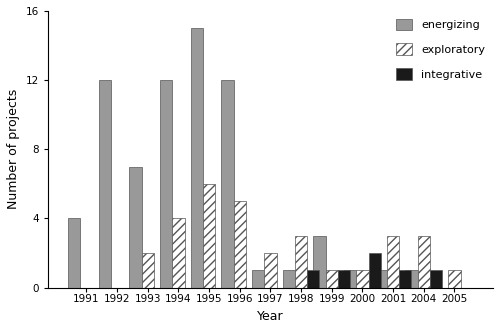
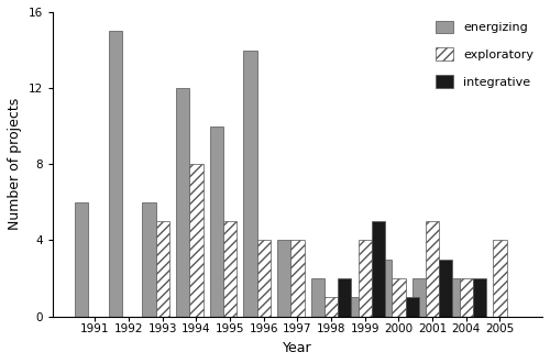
energizing/1991: 4 -> 6
energizing/1992: 12 -> 15
energizing/1993: 7 -> 6
exploratory/1993: 2 -> 5
exploratory/1994: 4 -> 8
energizing/1995: 15 -> 10
exploratory/1995: 6 -> 5
energizing/1996: 12 -> 14
exploratory/1996: 5 -> 4
energizing/1997: 1 -> 4
exploratory/1997: 2 -> 4
energizing/1998: 1 -> 2
exploratory/1998: 3 -> 1
integrative/1998: 1 -> 2
energizing/1999: 3 -> 1
exploratory/1999: 1 -> 4
integrative/1999: 1 -> 5
energizing/2000: 1 -> 3
exploratory/2000: 1 -> 2
integrative/2000: 2 -> 1
energizing/2001: 1 -> 2
exploratory/2001: 3 -> 5
integrative/2001: 1 -> 3
energizing/2004: 1 -> 2
exploratory/2004: 3 -> 2
integrative/2004: 1 -> 2
exploratory/2005: 1 -> 4
